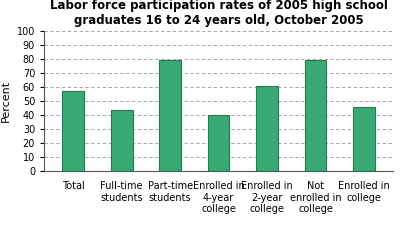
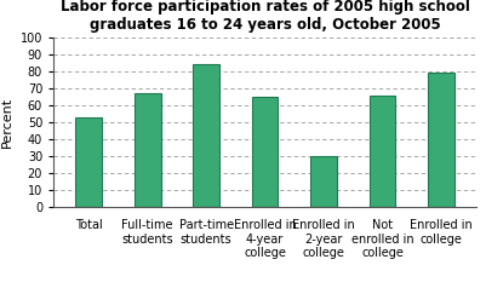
Total: 57 -> 53
Full-time students: 44 -> 67
Part-time students: 79 -> 84
Enrolled in 4-year college: 40 -> 65
Enrolled in 2-year college: 61 -> 30
Not enrolled in college: 79 -> 66
Enrolled in college: 46 -> 79
